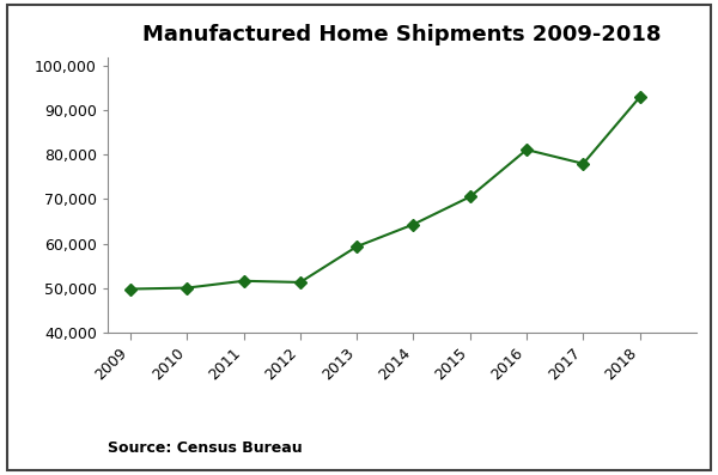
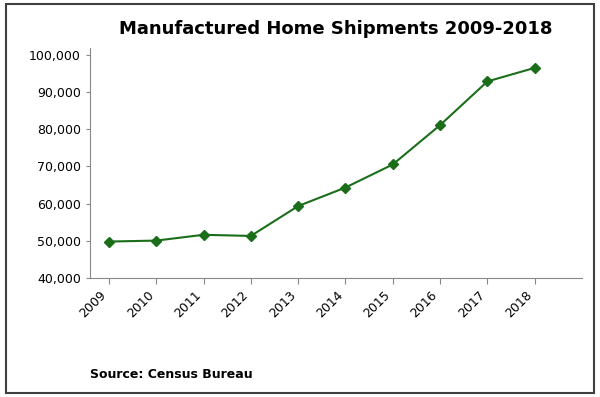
2017: 78,000 -> 92,900
2018: 93,000 -> 96,600
